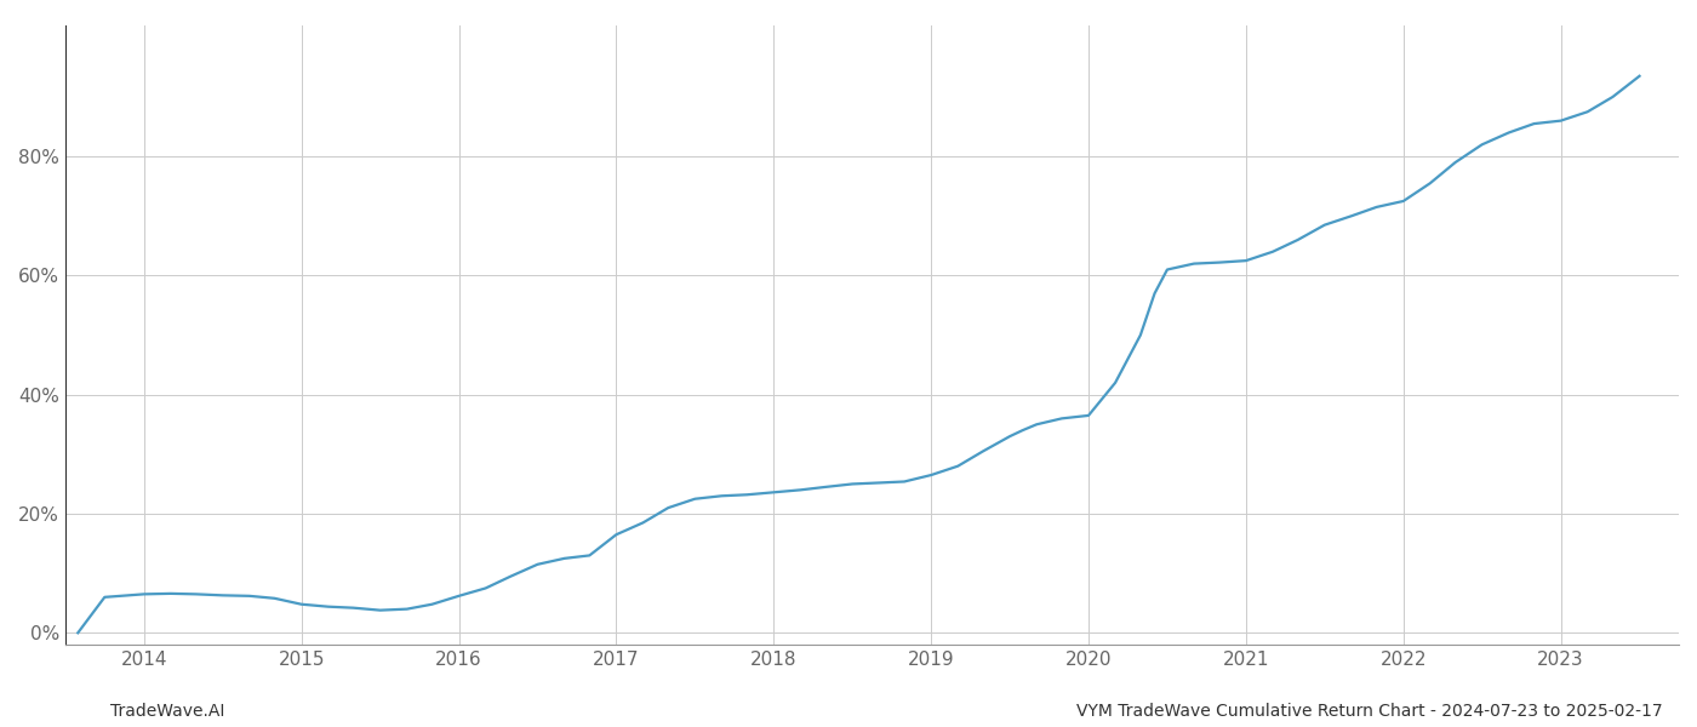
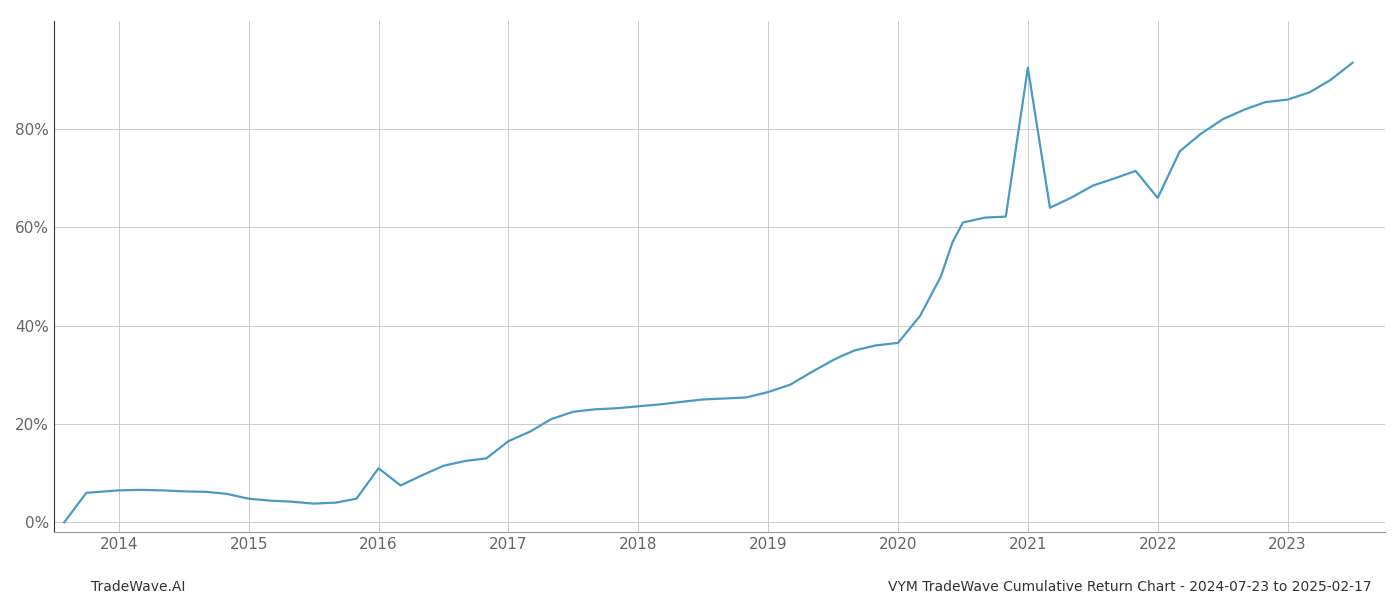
2016: 6.2% -> 11.0%
2021: 62.5% -> 92.5%
2022: 72.5% -> 66.0%
